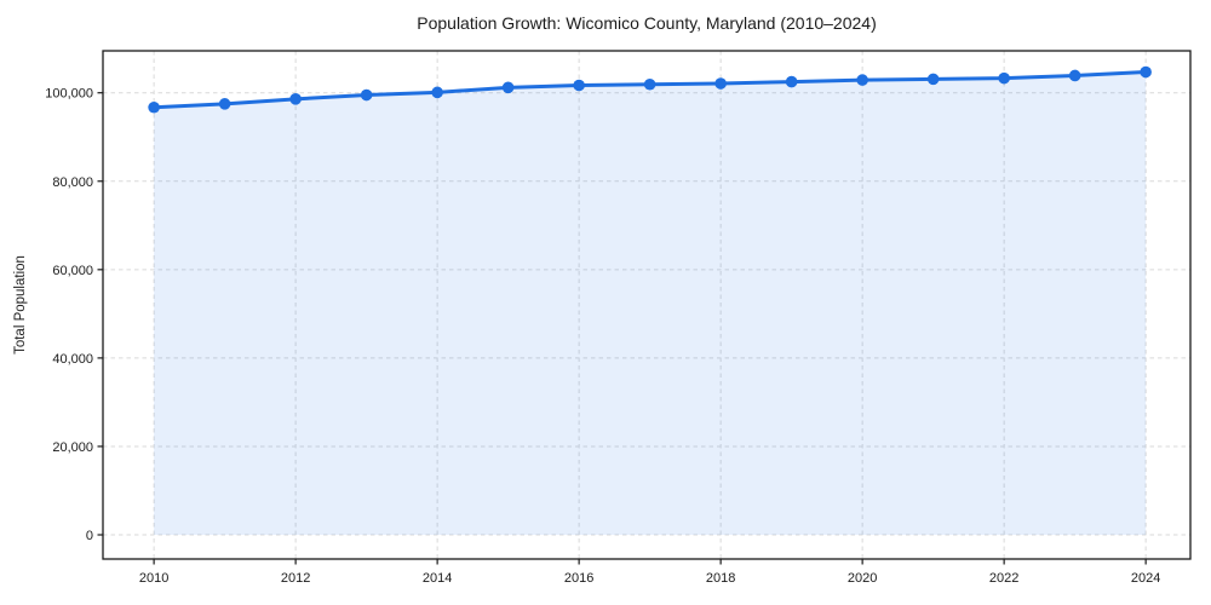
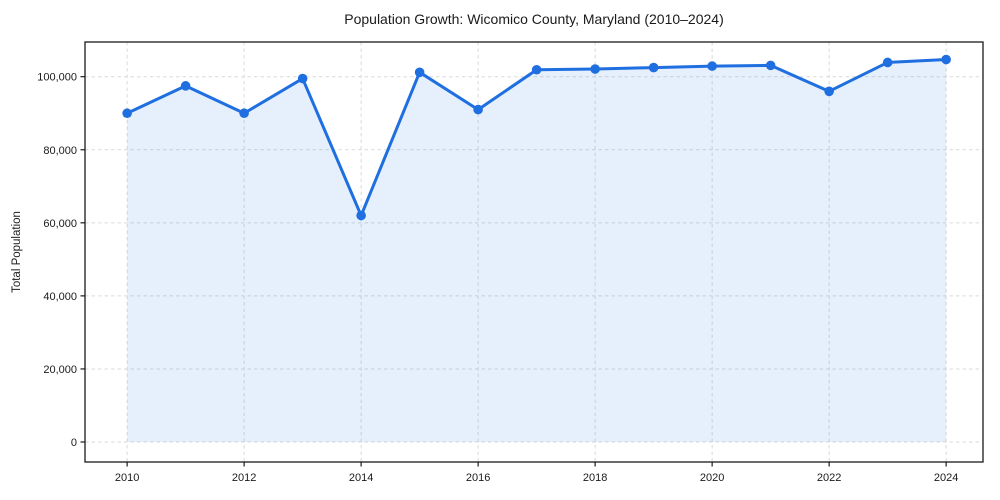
2010: 97000 -> 90000
2012: 99000 -> 90000
2014: 100000 -> 62000
2016: 102000 -> 91000
2022: 103000 -> 96000
